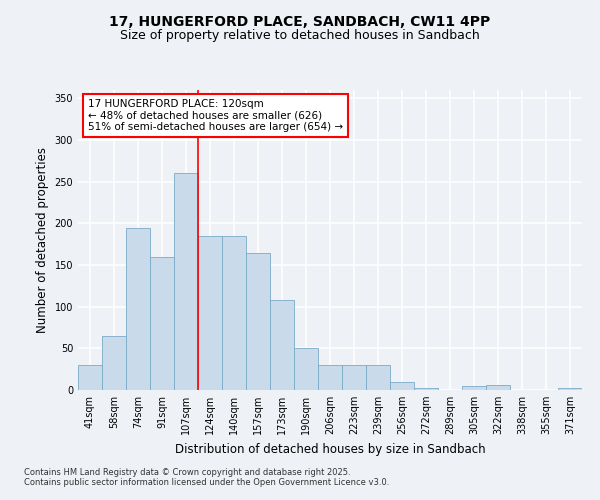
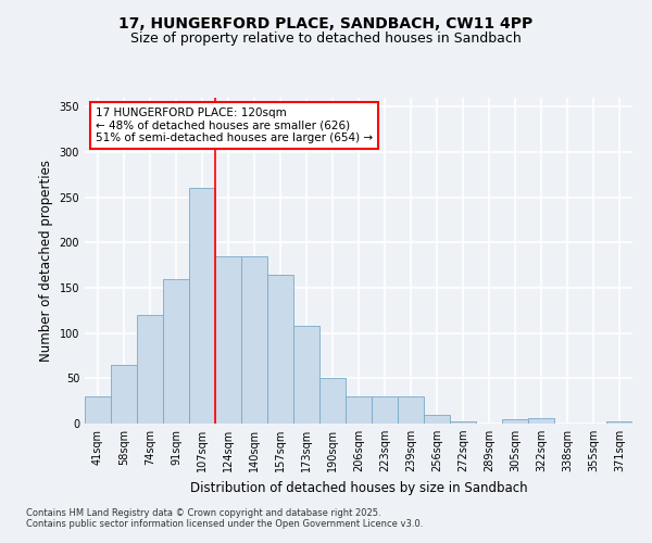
74sqm: 195 -> 120
